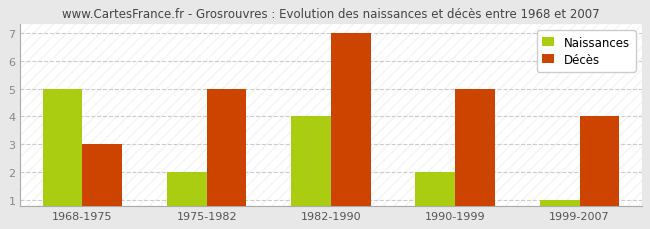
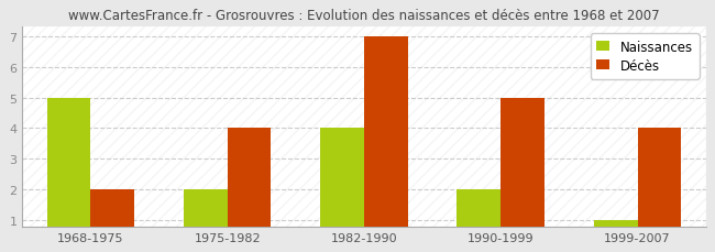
Décès/1968-1975: 3 -> 2
Décès/1975-1982: 5 -> 4
